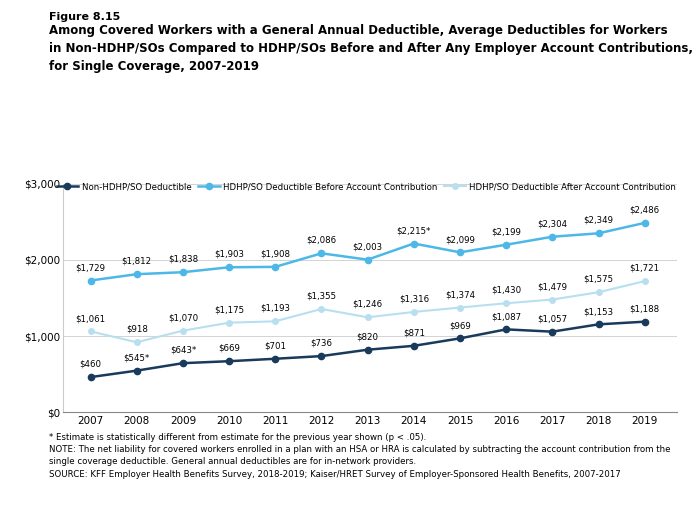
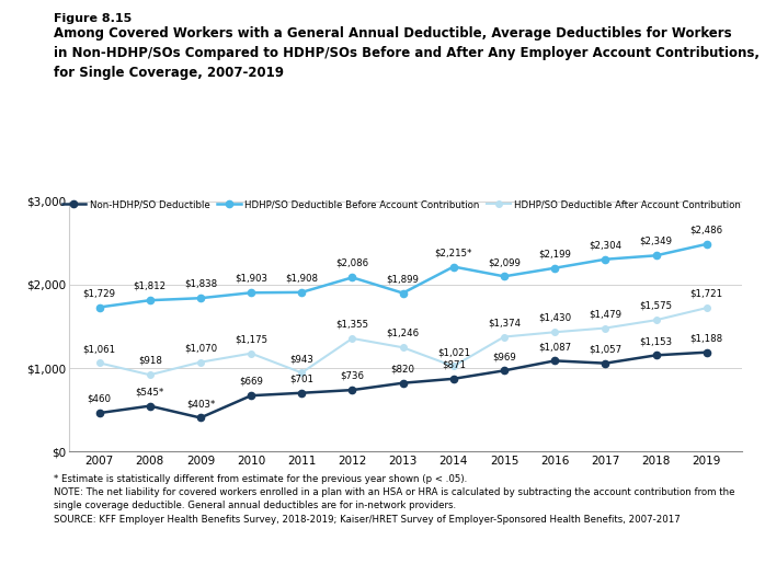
Non-HDHP/SO Deductible/2009: $643* -> $403*
HDHP/SO Deductible After Account Contribution/2011: $1,193 -> $943
HDHP/SO Deductible Before Account Contribution/2013: $2,003 -> $1,899
HDHP/SO Deductible After Account Contribution/2014: $1,316 -> $1,021
